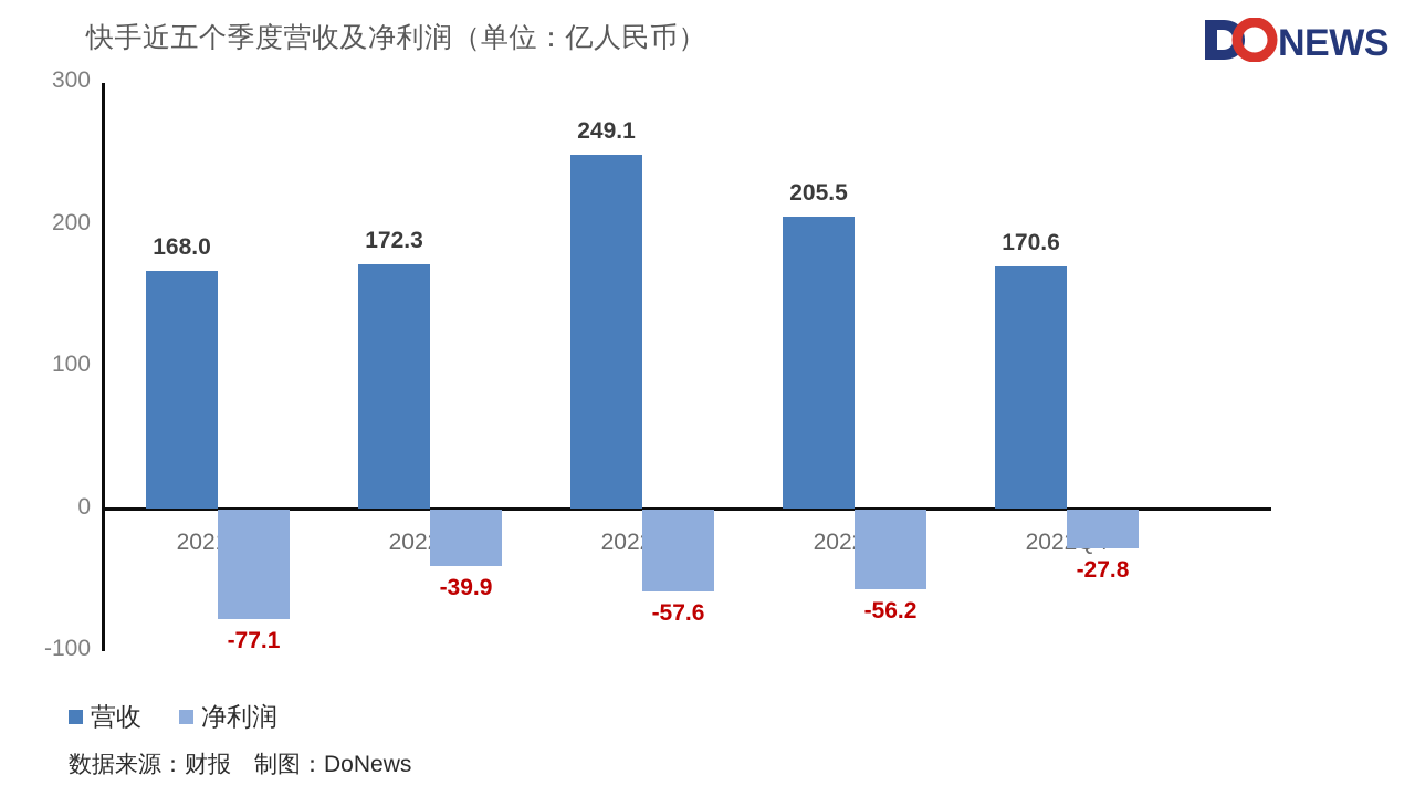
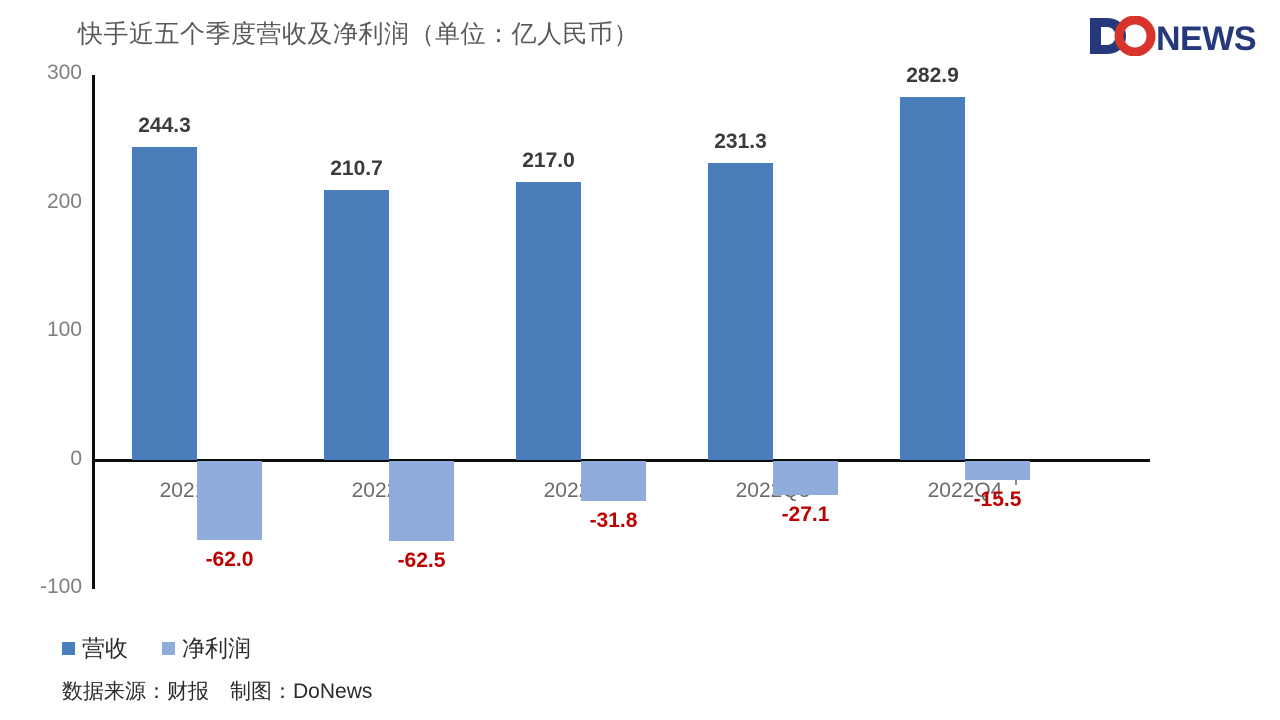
营收/2021Q4: 168.0 -> 244.3
净利润/2021Q4: -77.1 -> -62.0
营收/2022Q1: 172.3 -> 210.7
净利润/2022Q1: -39.9 -> -62.5
营收/2022Q2: 249.1 -> 217.0
净利润/2022Q2: -57.6 -> -31.8
营收/2022Q3: 205.5 -> 231.3
净利润/2022Q3: -56.2 -> -27.1
营收/2022Q4: 170.6 -> 282.9
净利润/2022Q4: -27.8 -> -15.5
